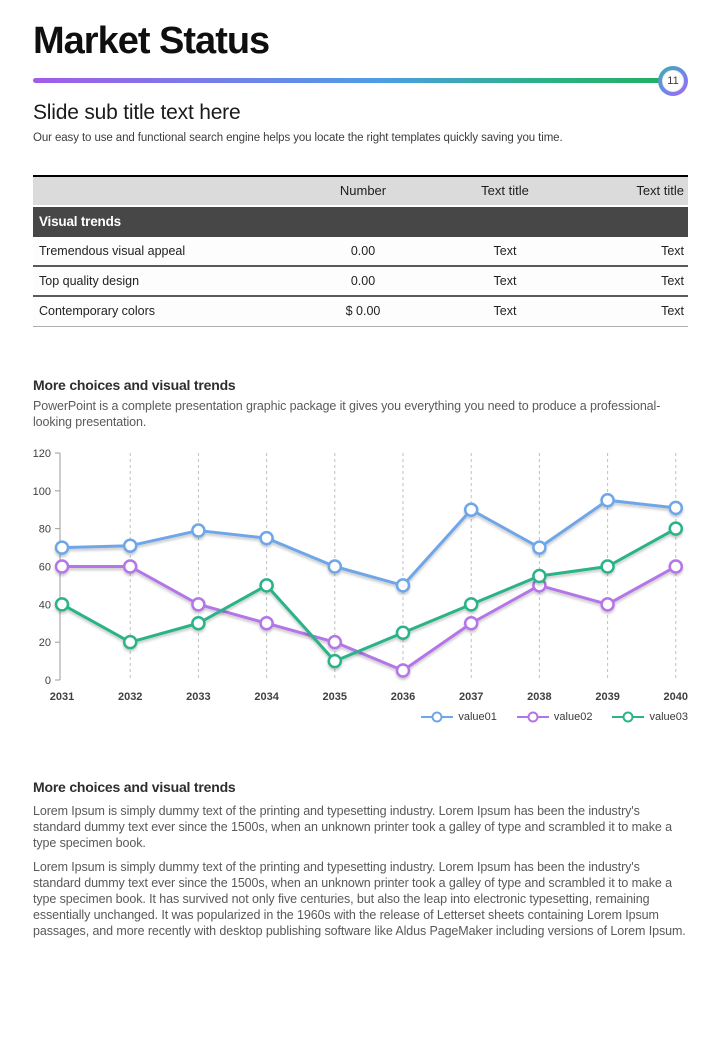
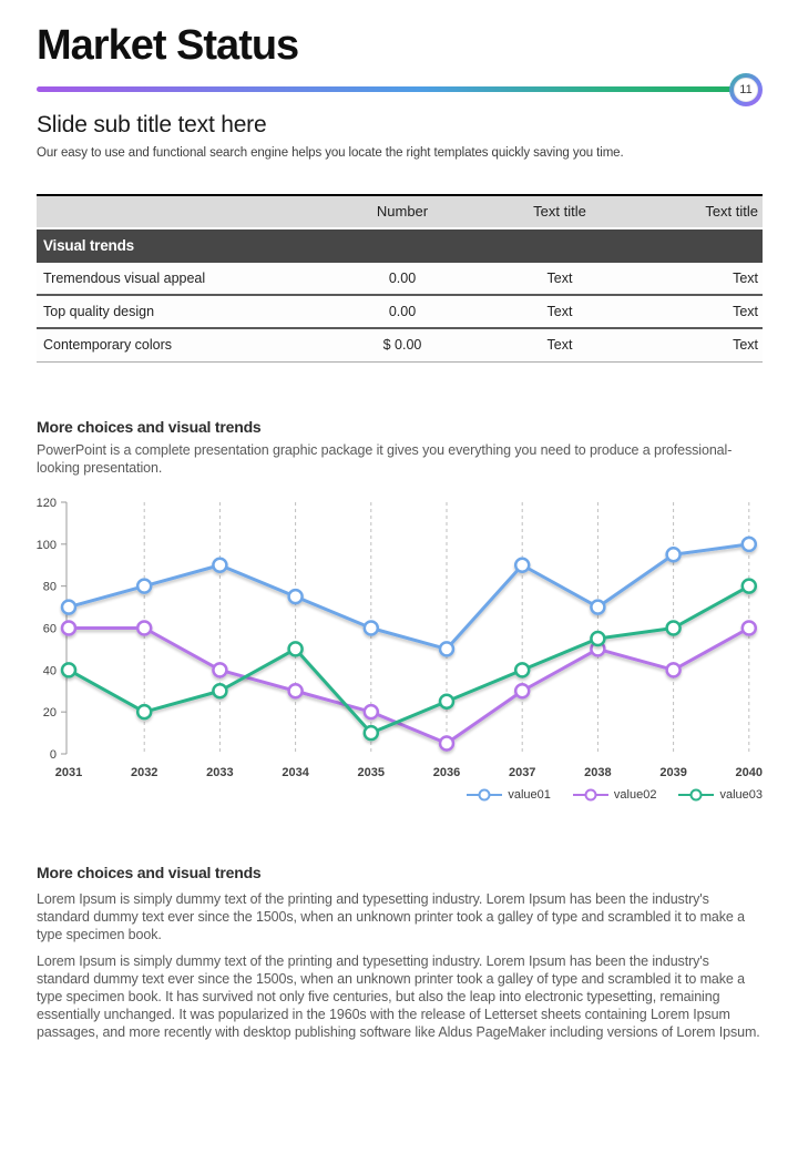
value01/2032: 71 -> 80
value01/2033: 79 -> 90
value01/2040: 91 -> 100
